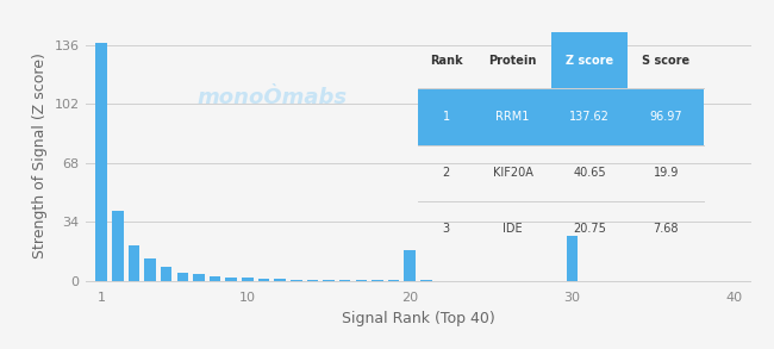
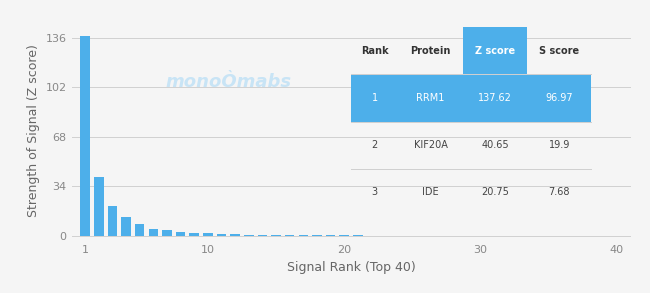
20: 18 -> 0
30: 26 -> 0
